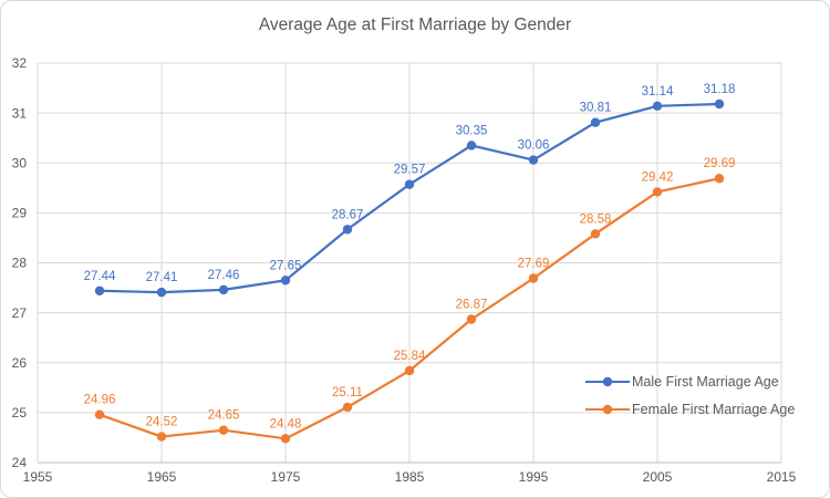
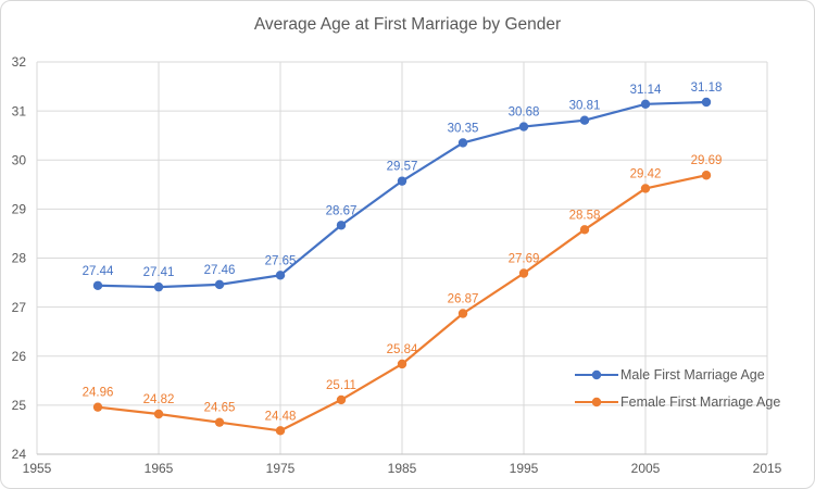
Female First Marriage Age/1965: 24.52 -> 24.82
Male First Marriage Age/1995: 30.06 -> 30.68
